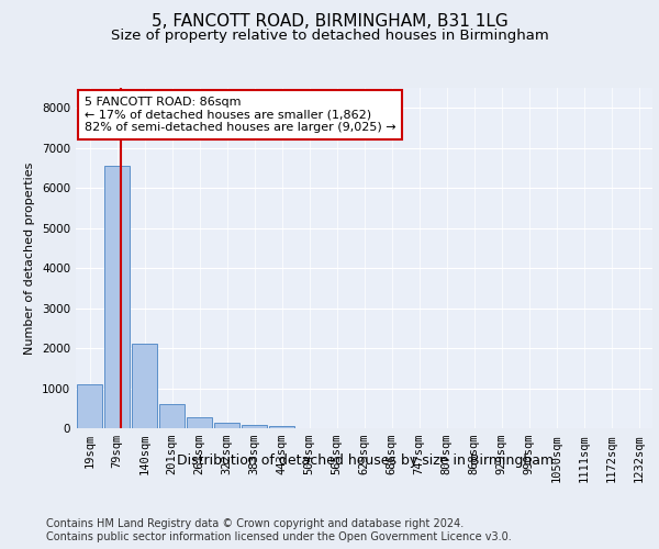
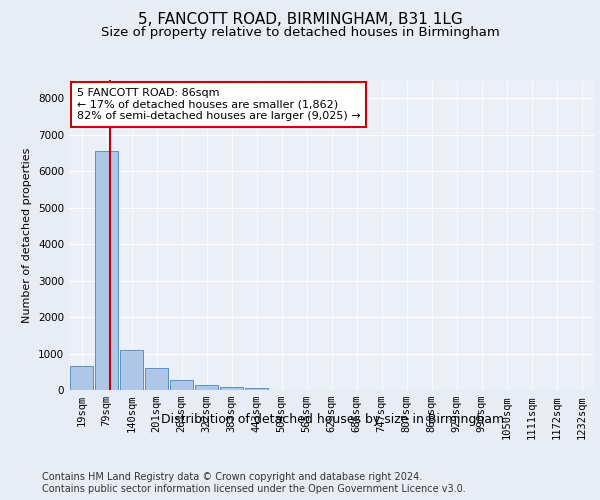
19sqm: 1100 -> 650
140sqm: 2100 -> 1100
